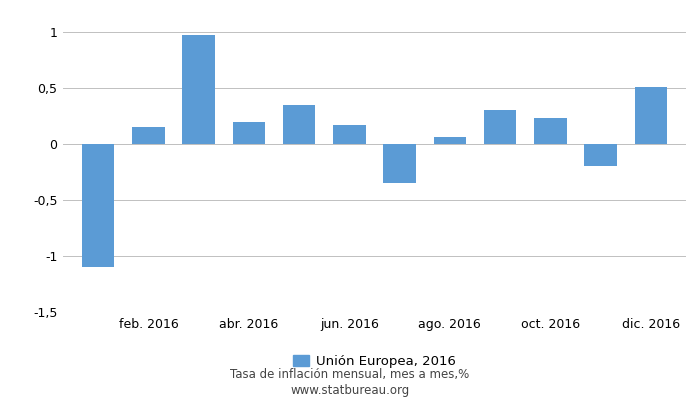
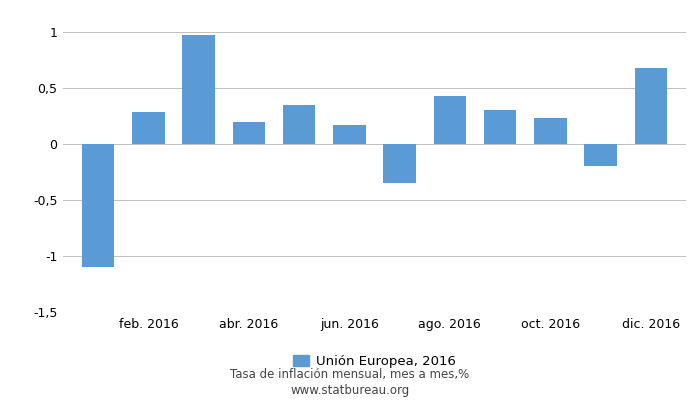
feb. 2016: 0,15 -> 0,29
ago. 2016: 0,06 -> 0,43
dic. 2016: 0,51 -> 0,68
